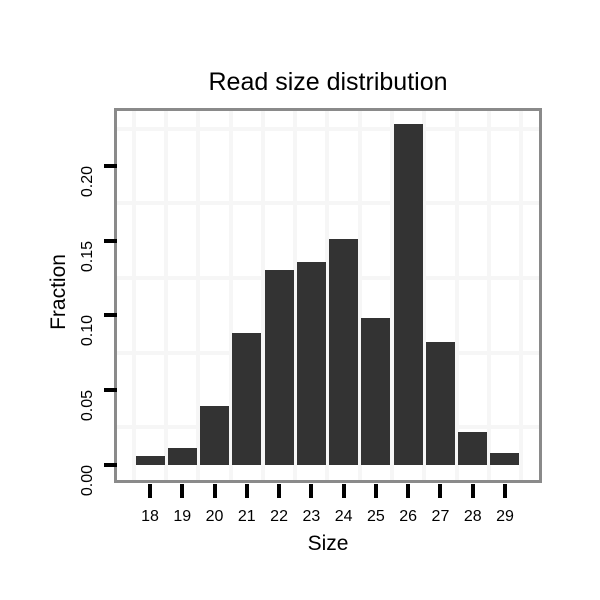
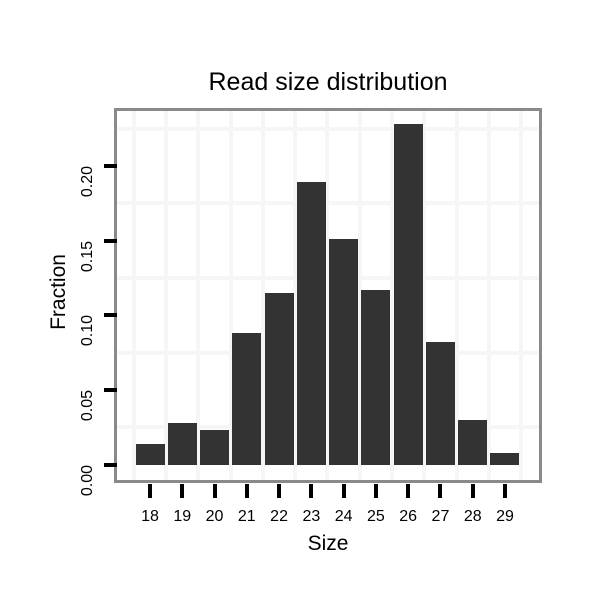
18: 0.006 -> 0.014
19: 0.011 -> 0.028
20: 0.039 -> 0.023
22: 0.130 -> 0.115
23: 0.136 -> 0.189
25: 0.098 -> 0.117
28: 0.022 -> 0.030
